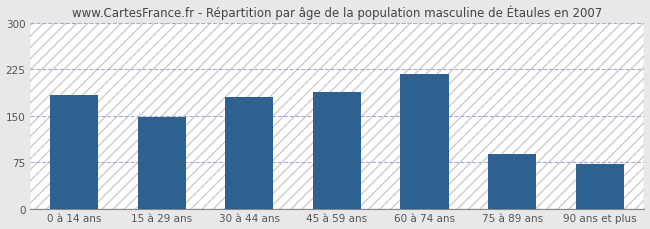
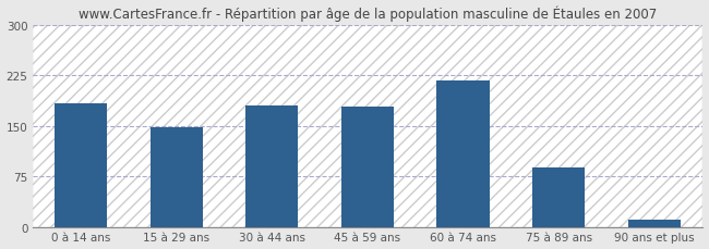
45 à 59 ans: 188 -> 178
90 ans et plus: 72 -> 10
